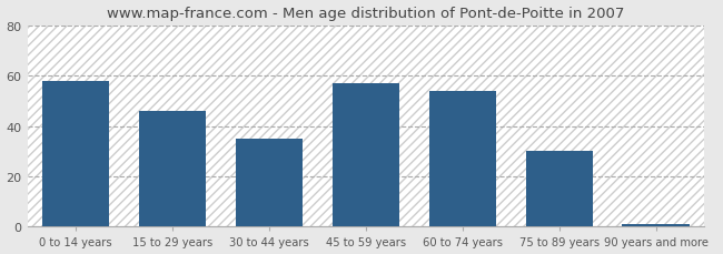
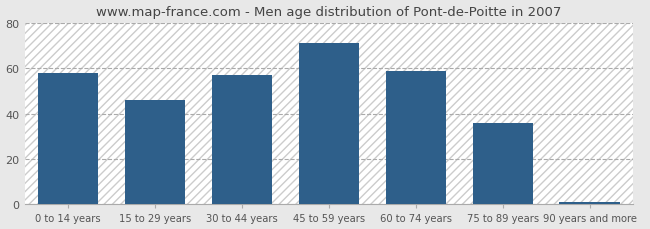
30 to 44 years: 35 -> 57
45 to 59 years: 57 -> 71
60 to 74 years: 54 -> 59
75 to 89 years: 30 -> 36
